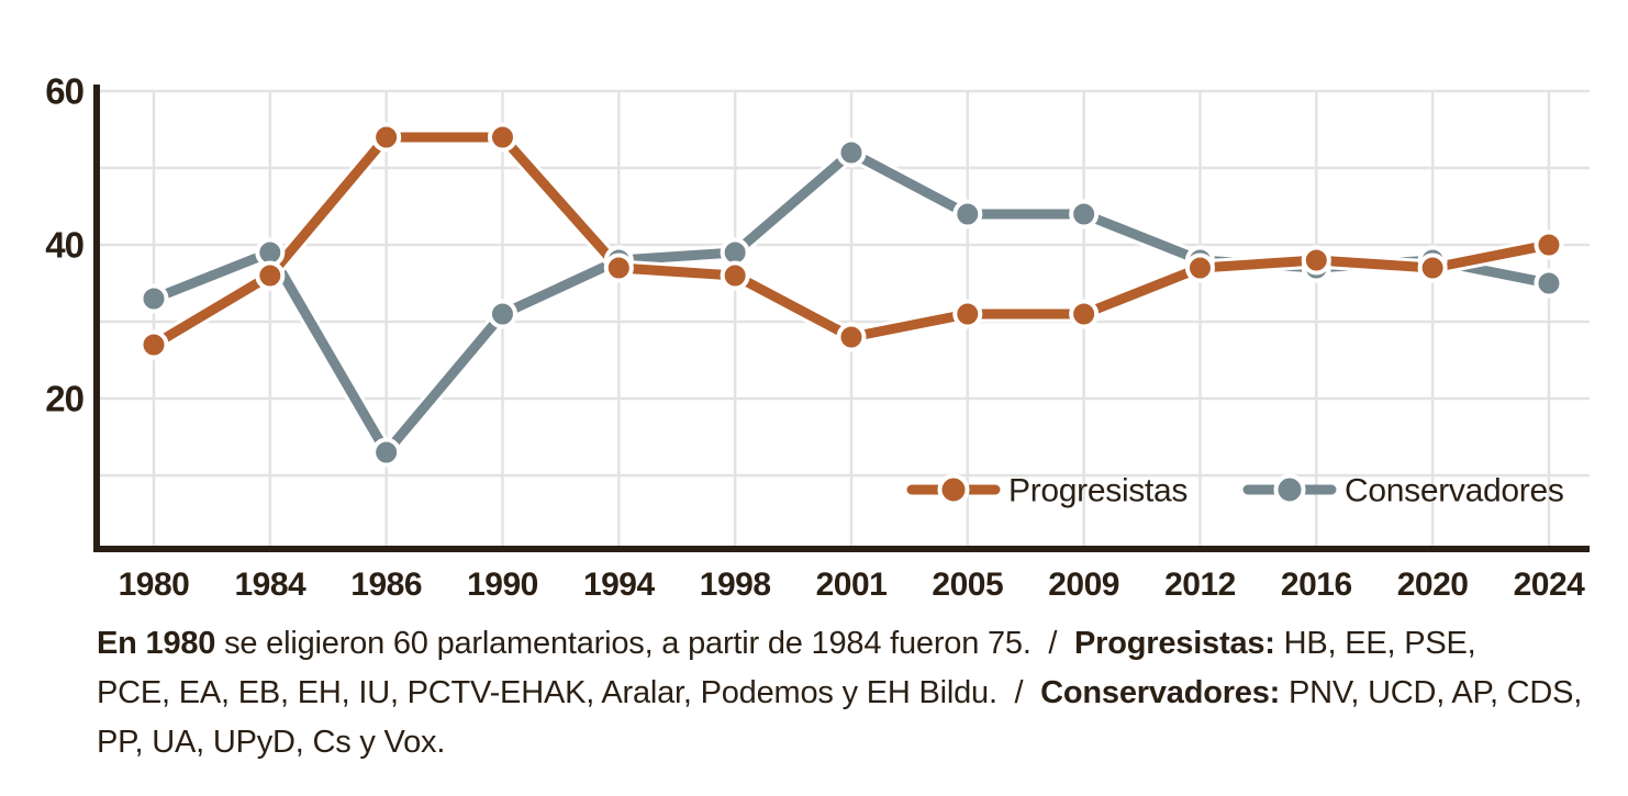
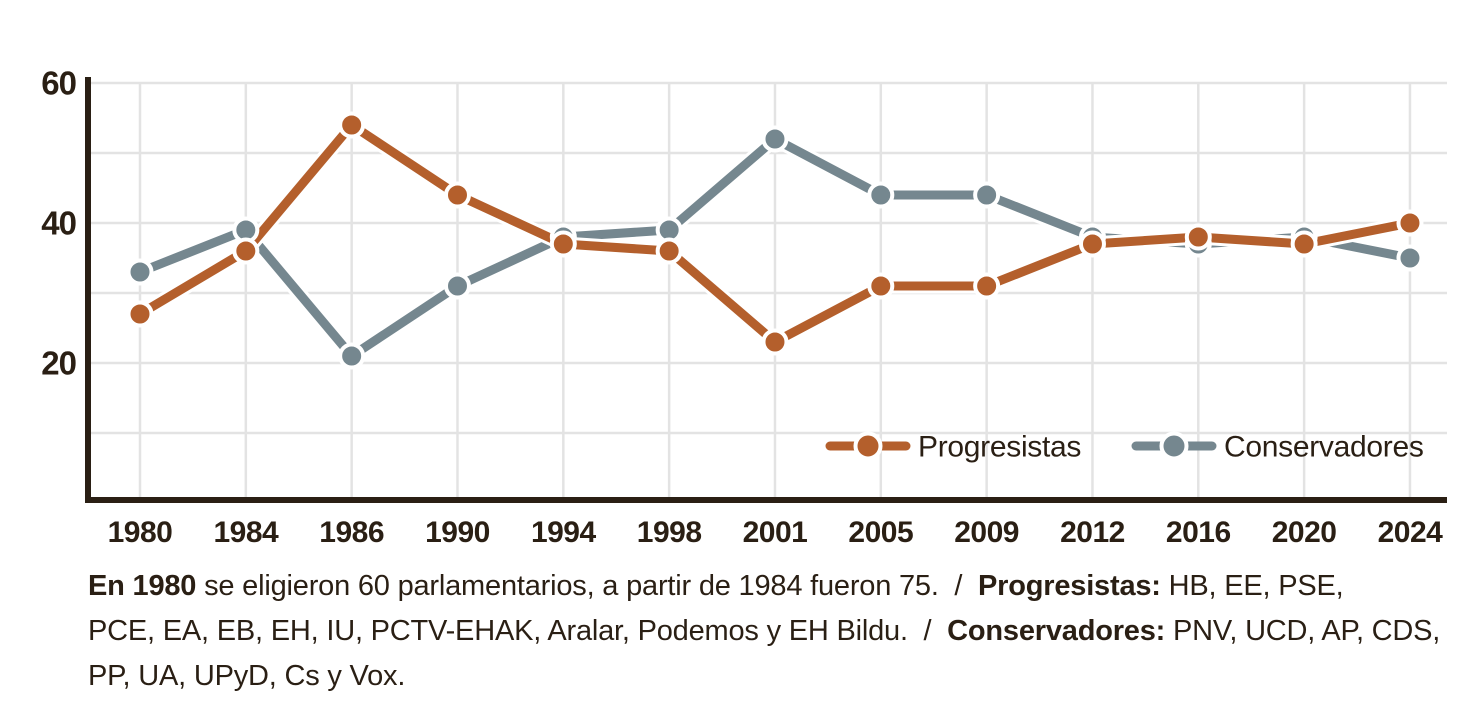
Conservadores/1986: 13 -> 21
Progresistas/1990: 54 -> 44
Progresistas/2001: 28 -> 23
